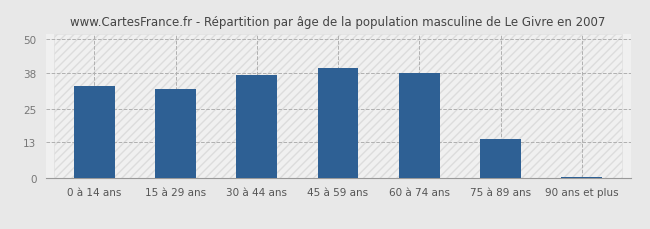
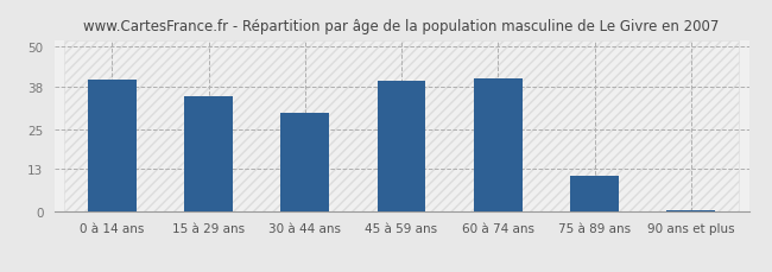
0 à 14 ans: 33.0 -> 40.0
15 à 29 ans: 32.0 -> 35.0
30 à 44 ans: 37.0 -> 30.0
60 à 74 ans: 38.0 -> 40.5
75 à 89 ans: 14.0 -> 11.0
